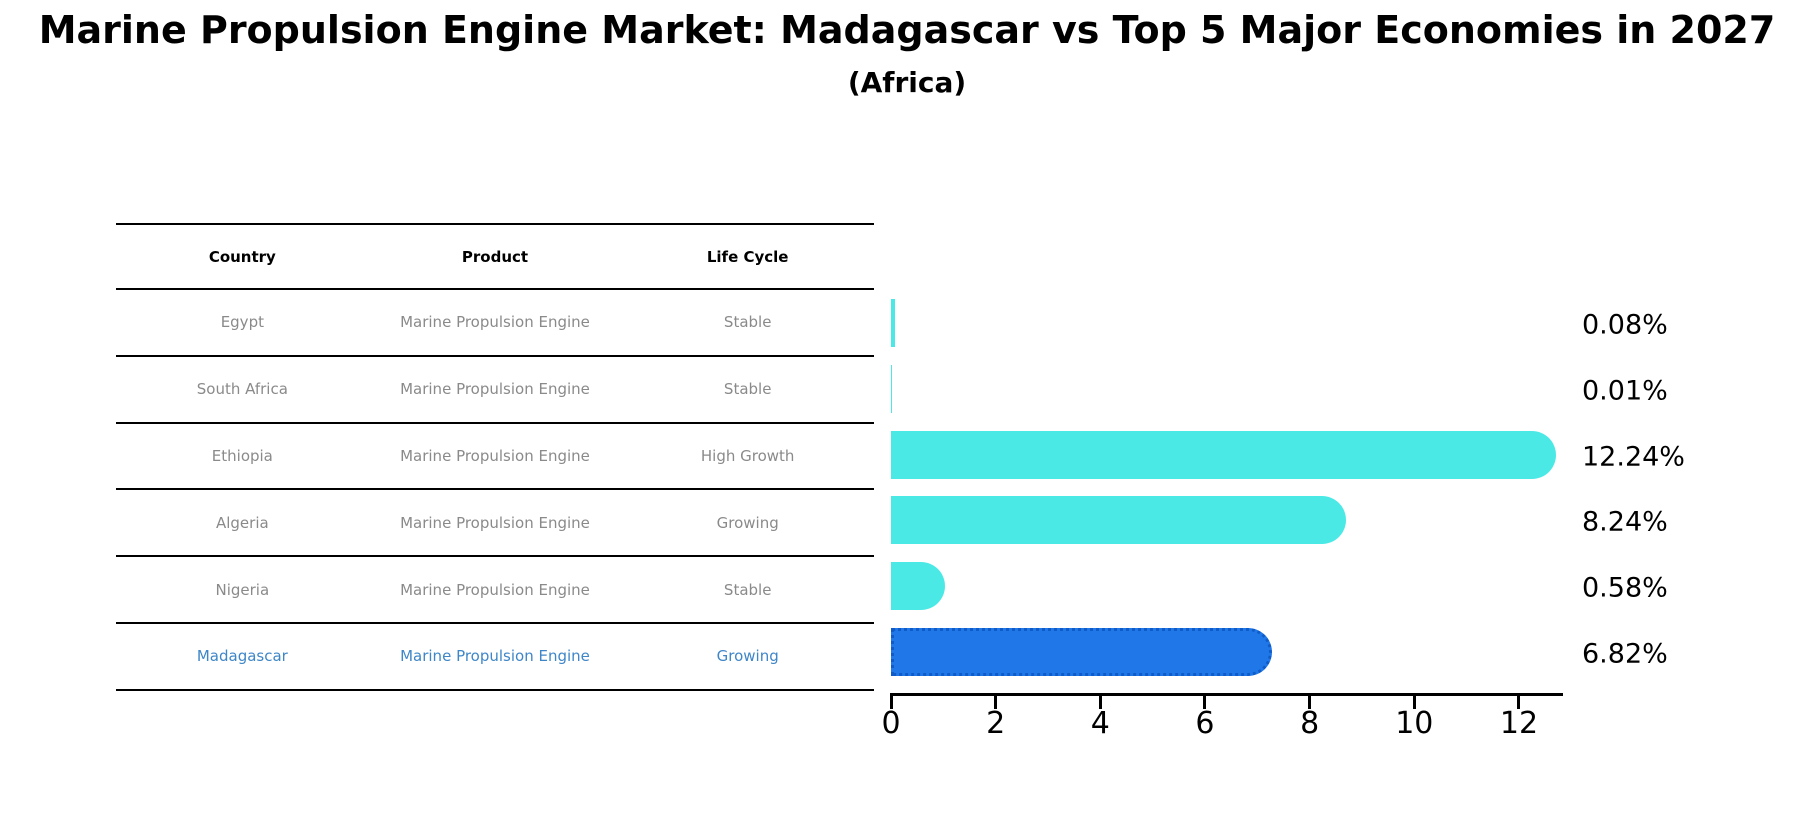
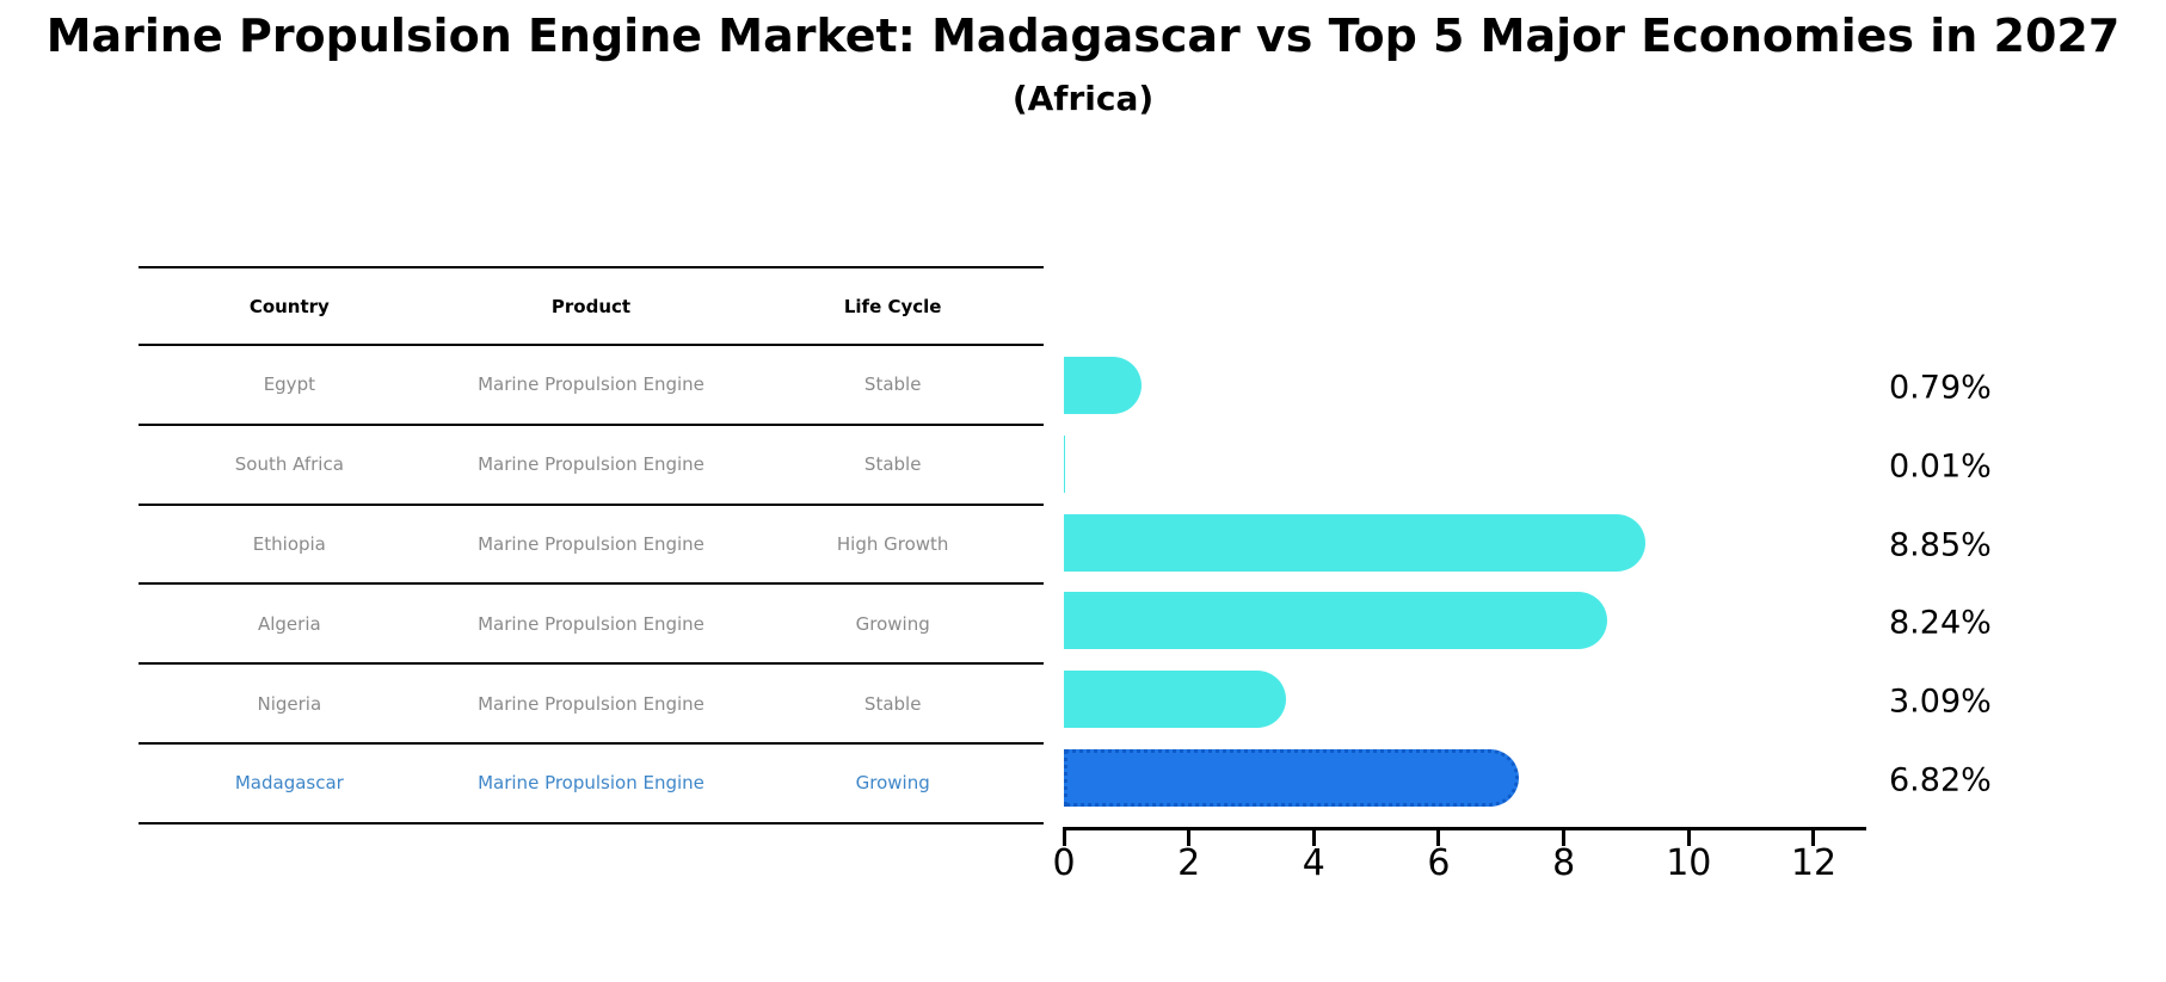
Egypt: 0.08% -> 0.79%
Ethiopia: 12.24% -> 8.85%
Nigeria: 0.58% -> 3.09%
